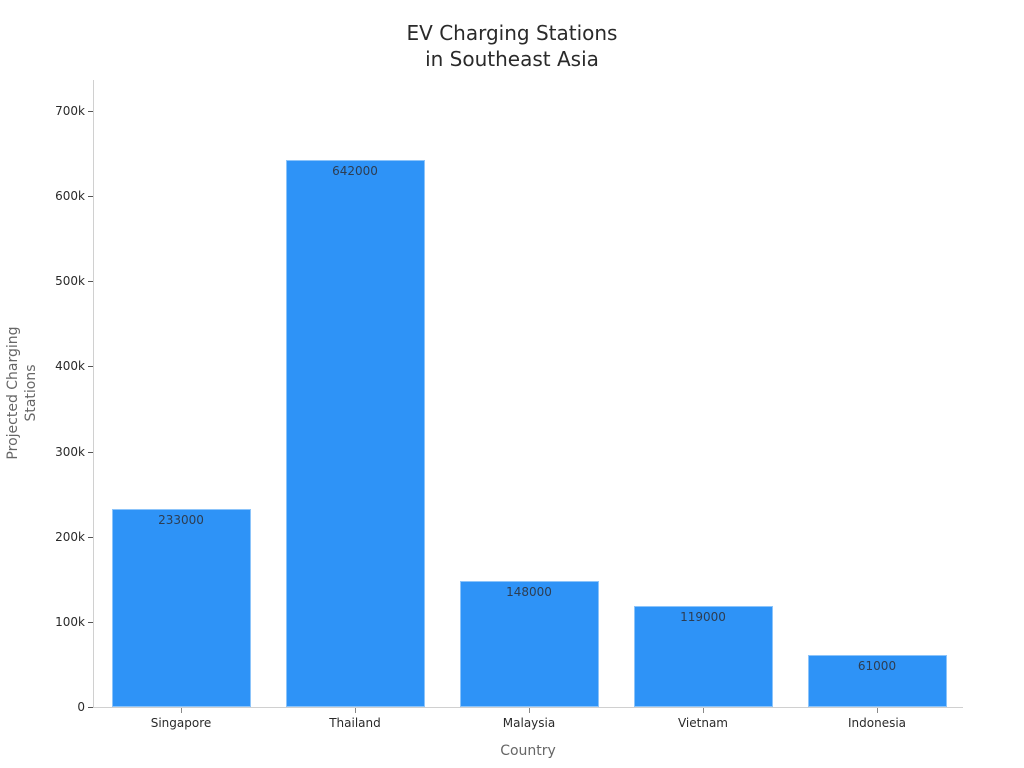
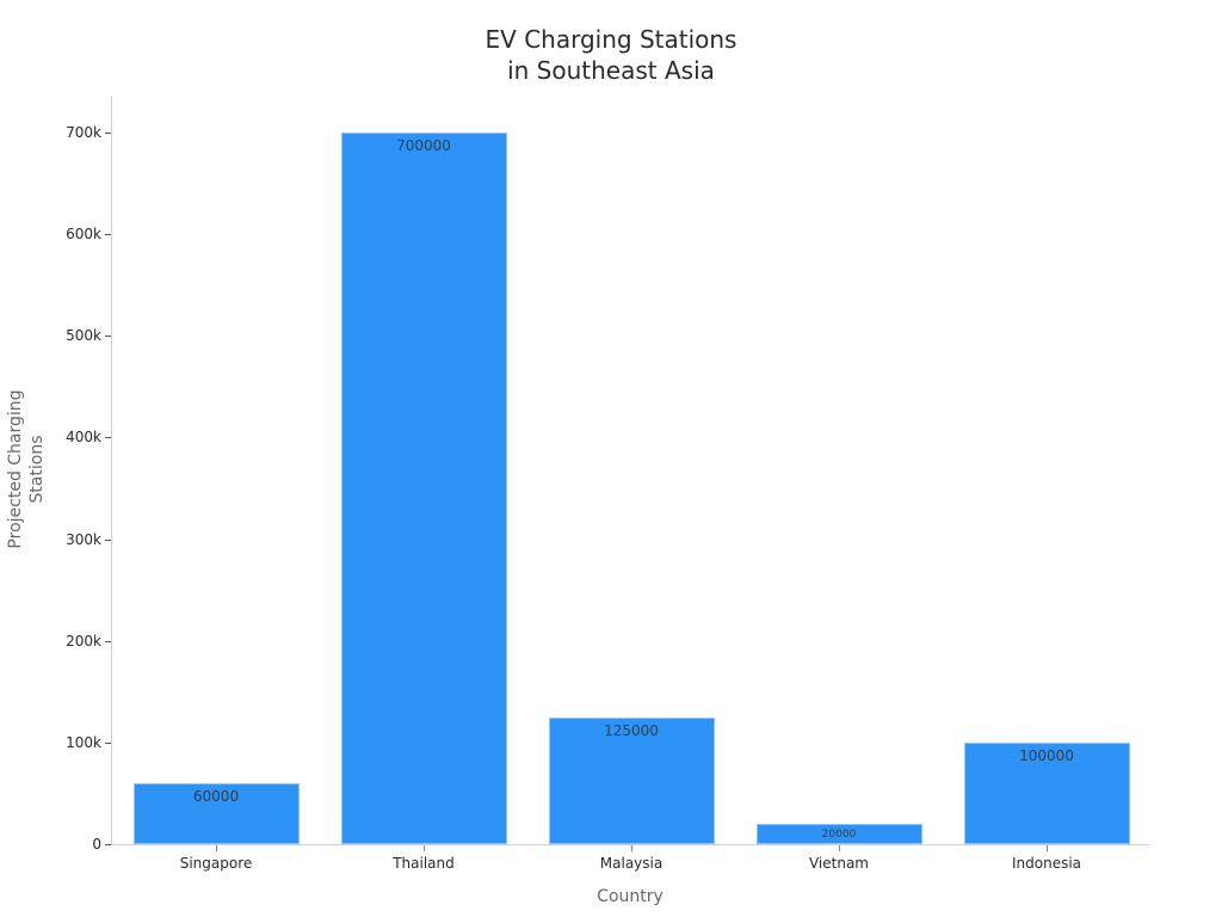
Singapore: 233000 -> 60000
Thailand: 642000 -> 700000
Malaysia: 148000 -> 125000
Vietnam: 119000 -> 20000
Indonesia: 61000 -> 100000
